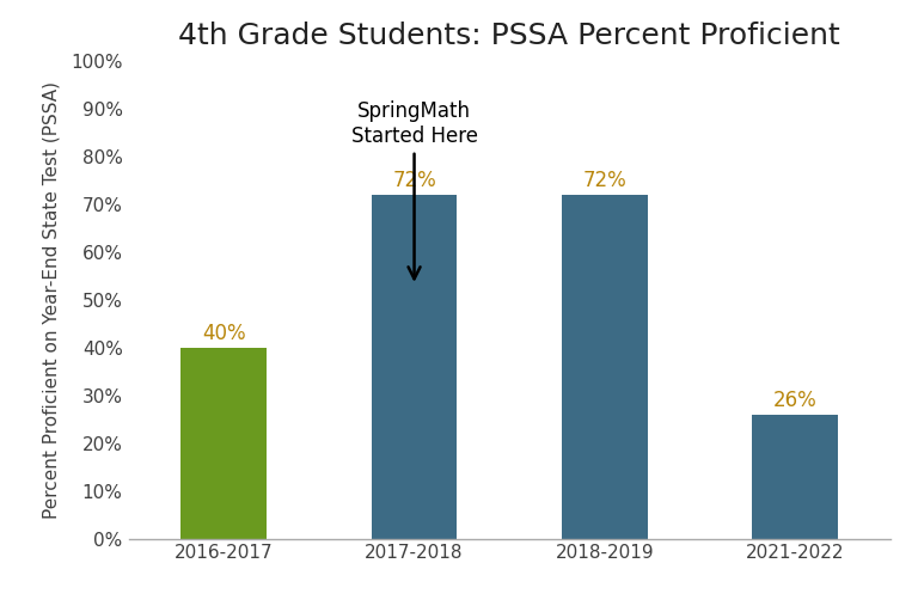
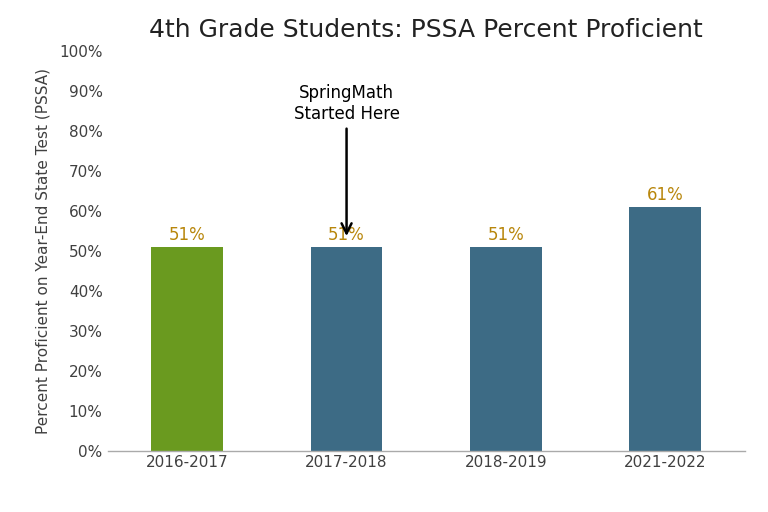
2016-2017: 40% -> 51%
2017-2018: 72% -> 51%
2018-2019: 72% -> 51%
2021-2022: 26% -> 61%
